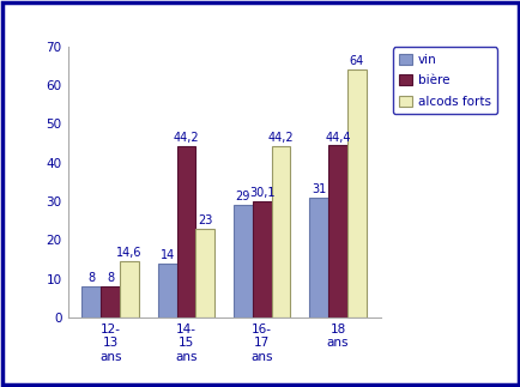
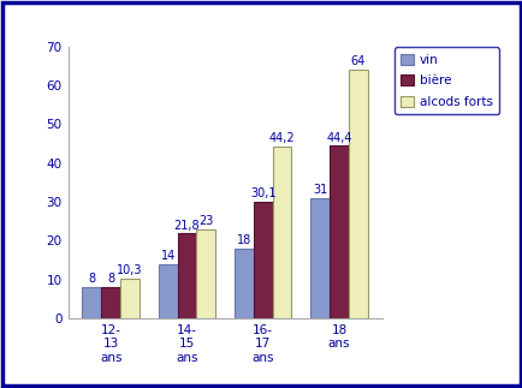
alcods forts/12- 13 ans: 14,6 -> 10,3
bière/14- 15 ans: 44,2 -> 21,8
vin/16- 17 ans: 29 -> 18
